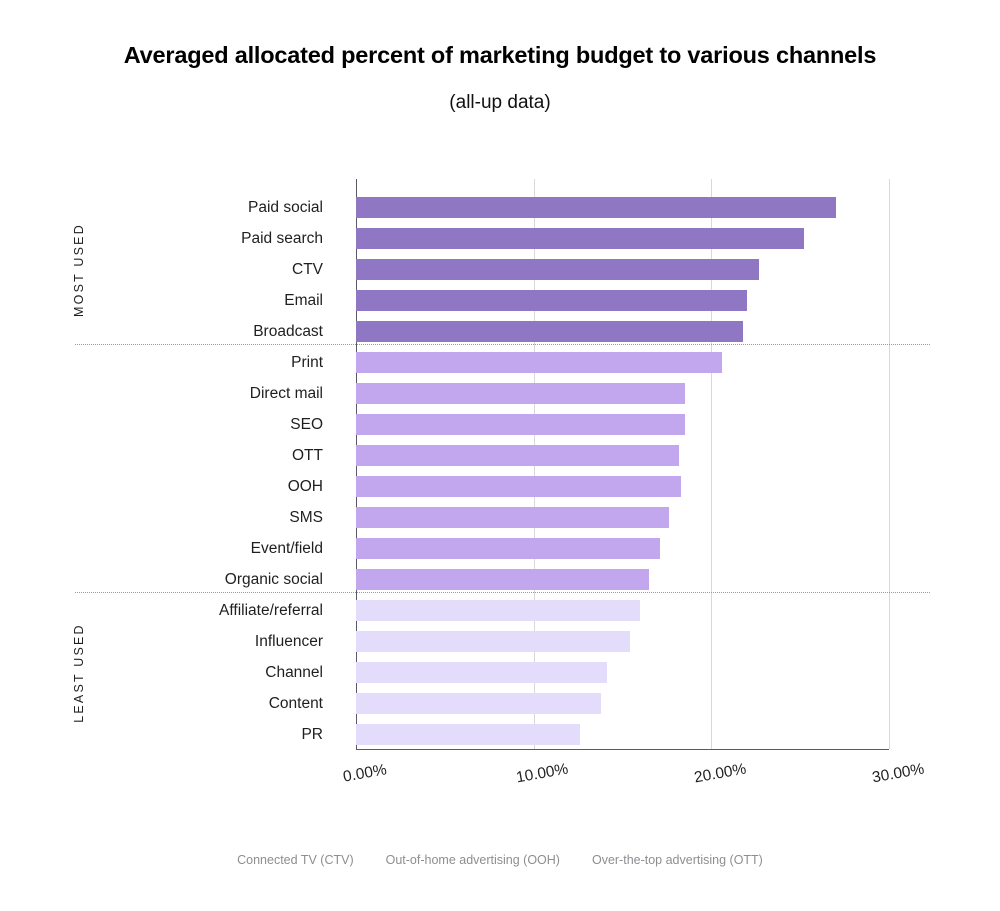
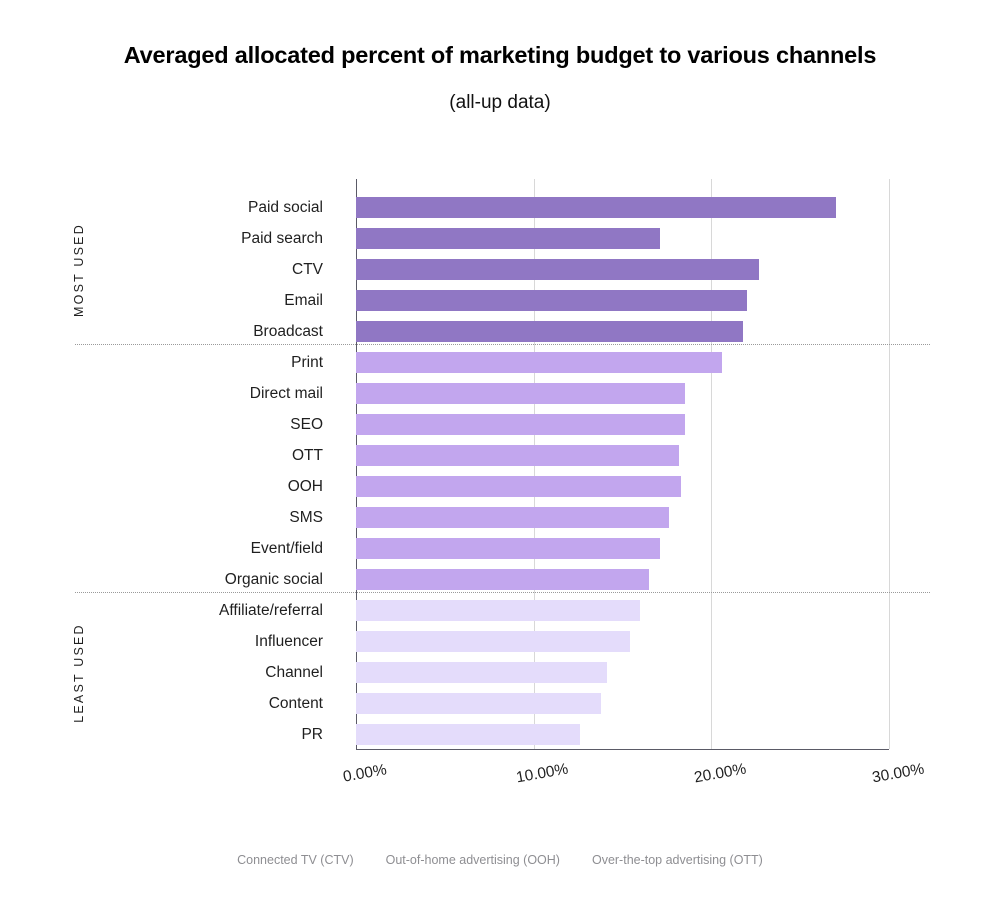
Paid search: 25.2% -> 17.1%
